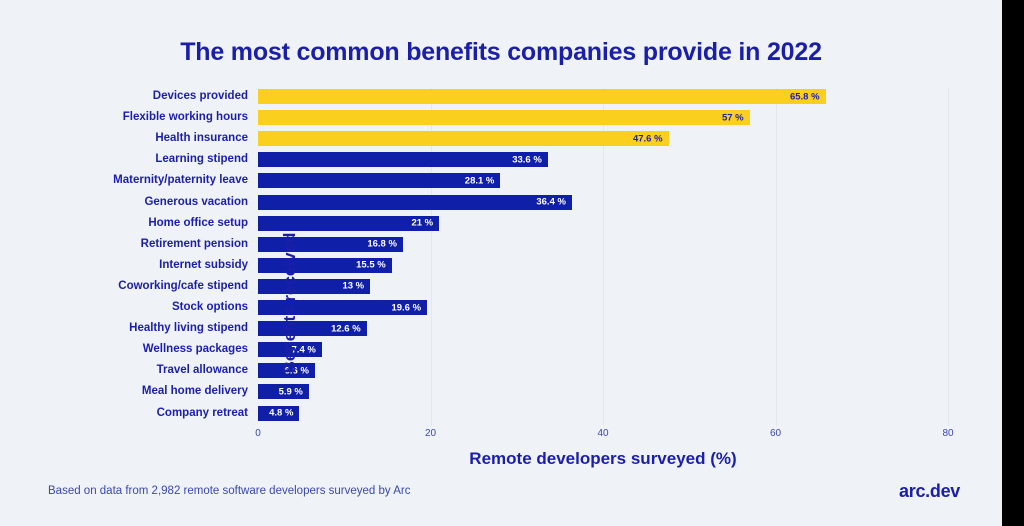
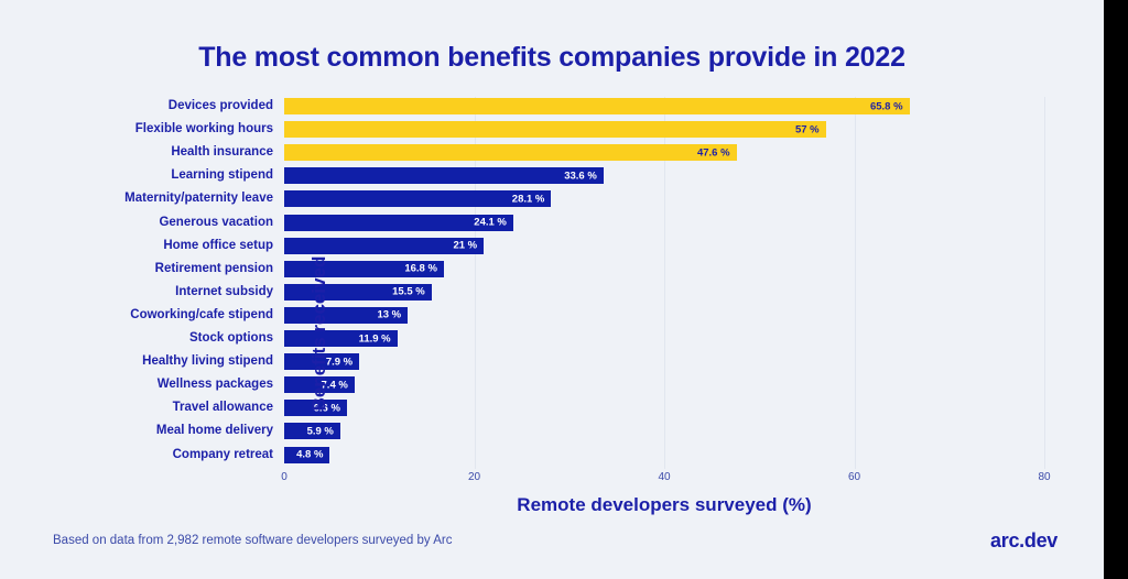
Generous vacation: 36.4 -> 24.1
Stock options: 19.6 -> 11.9
Healthy living stipend: 12.6 -> 7.9
